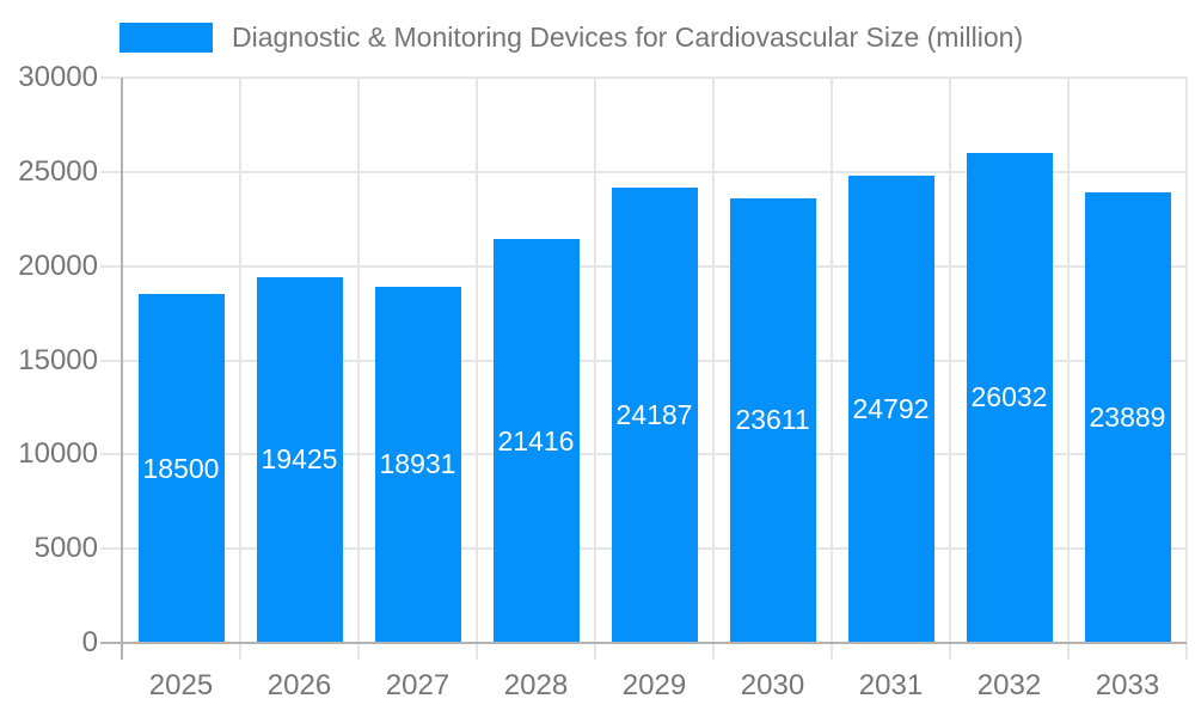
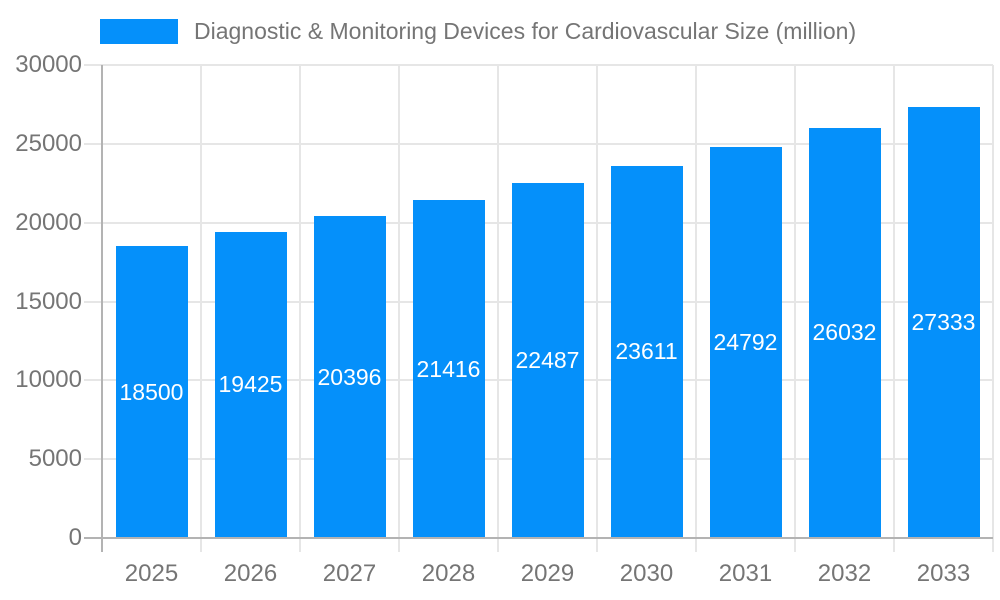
2027: 18931 -> 20396
2029: 24187 -> 22487
2033: 23889 -> 27333
